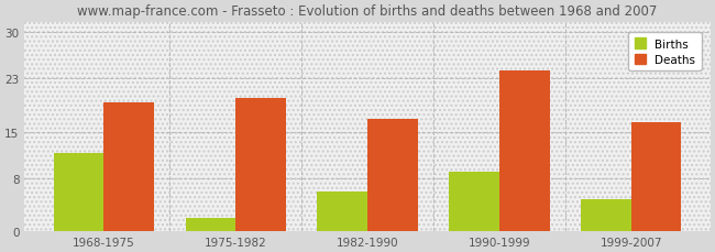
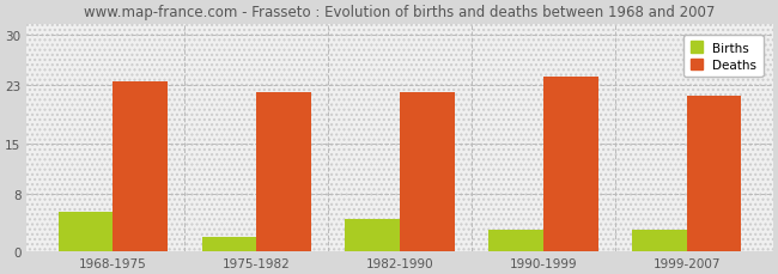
Births/1968-1975: 11.8 -> 5.5
Deaths/1968-1975: 19.4 -> 23.5
Deaths/1975-1982: 20.0 -> 22.0
Births/1982-1990: 6.0 -> 4.5
Deaths/1982-1990: 17.0 -> 22.0
Births/1990-1999: 9.0 -> 3.0
Births/1999-2007: 4.8 -> 3.0
Deaths/1999-2007: 16.4 -> 21.5
